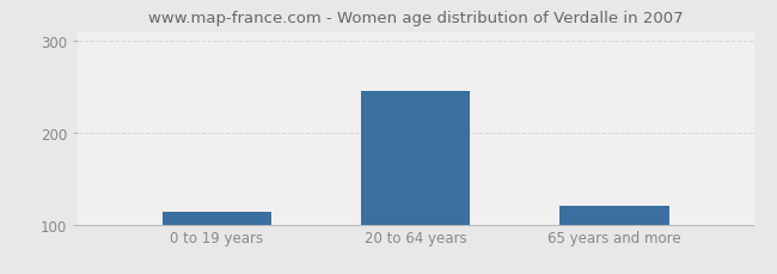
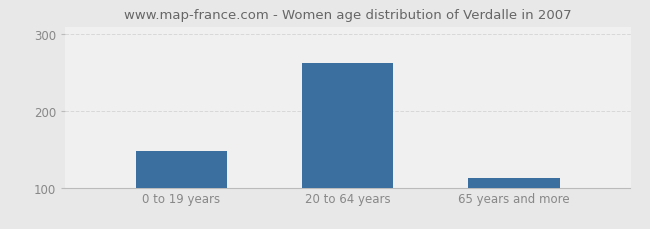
0 to 19 years: 114 -> 148
20 to 64 years: 246 -> 263
65 years and more: 120 -> 113
